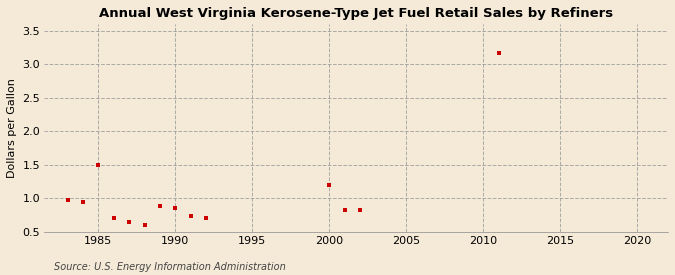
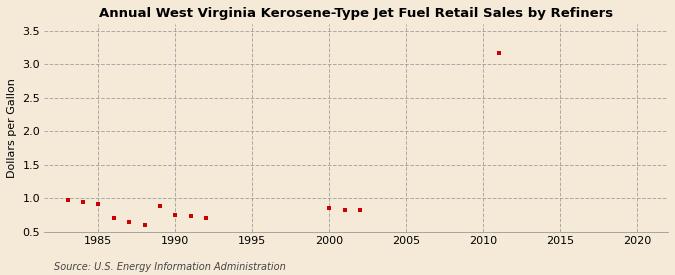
1985: 1.50 -> 0.92
1990: 0.86 -> 0.75
2000: 1.20 -> 0.86
